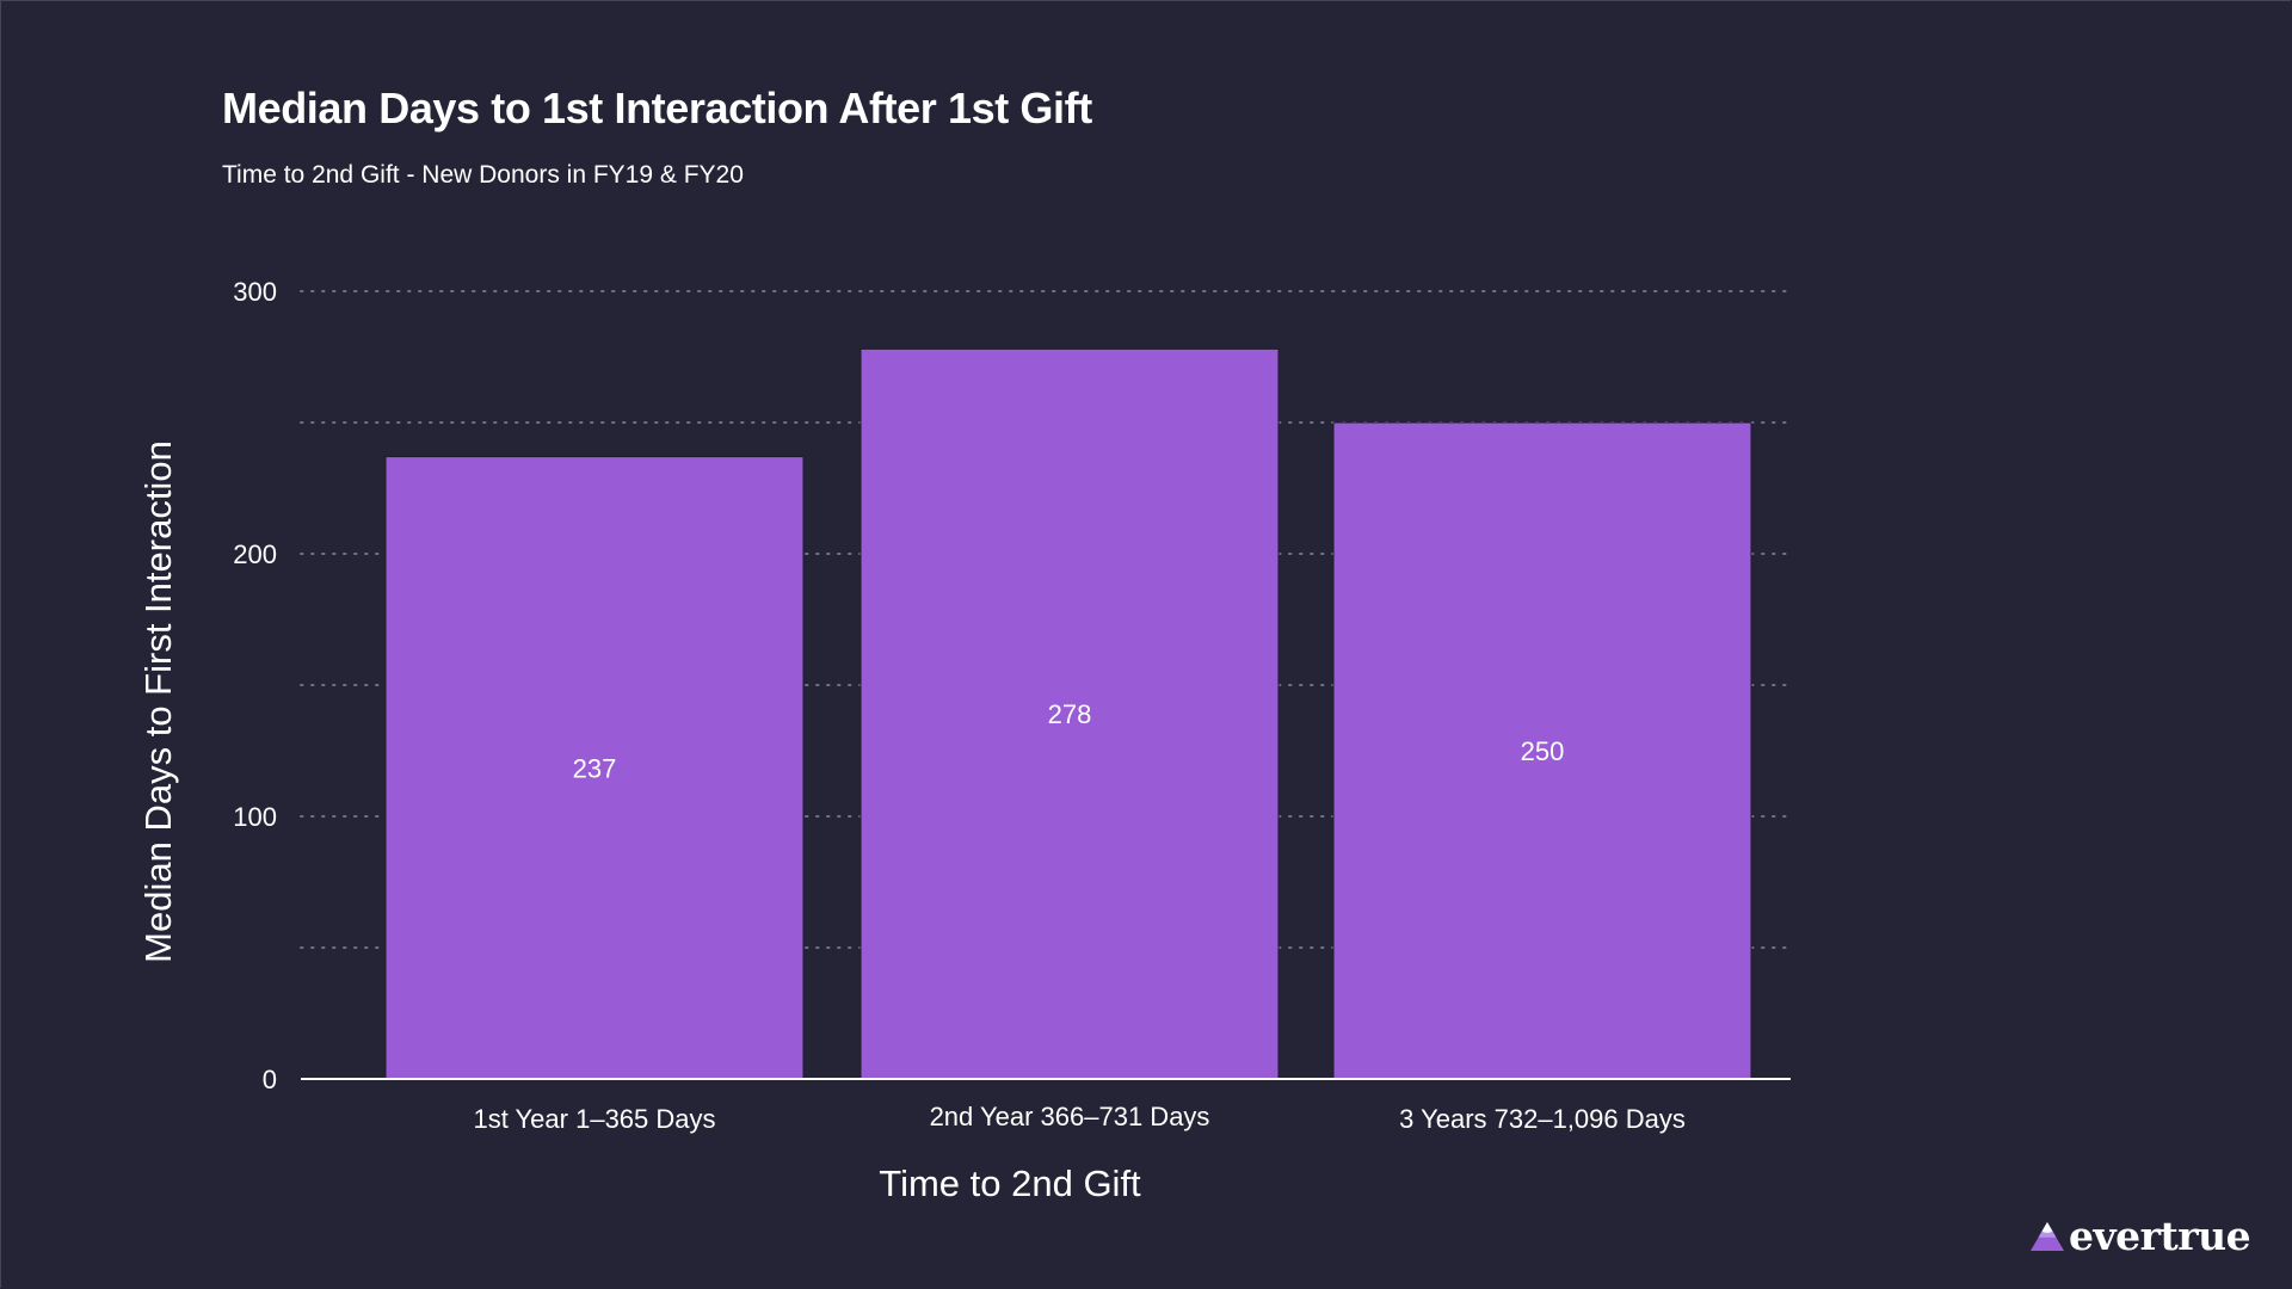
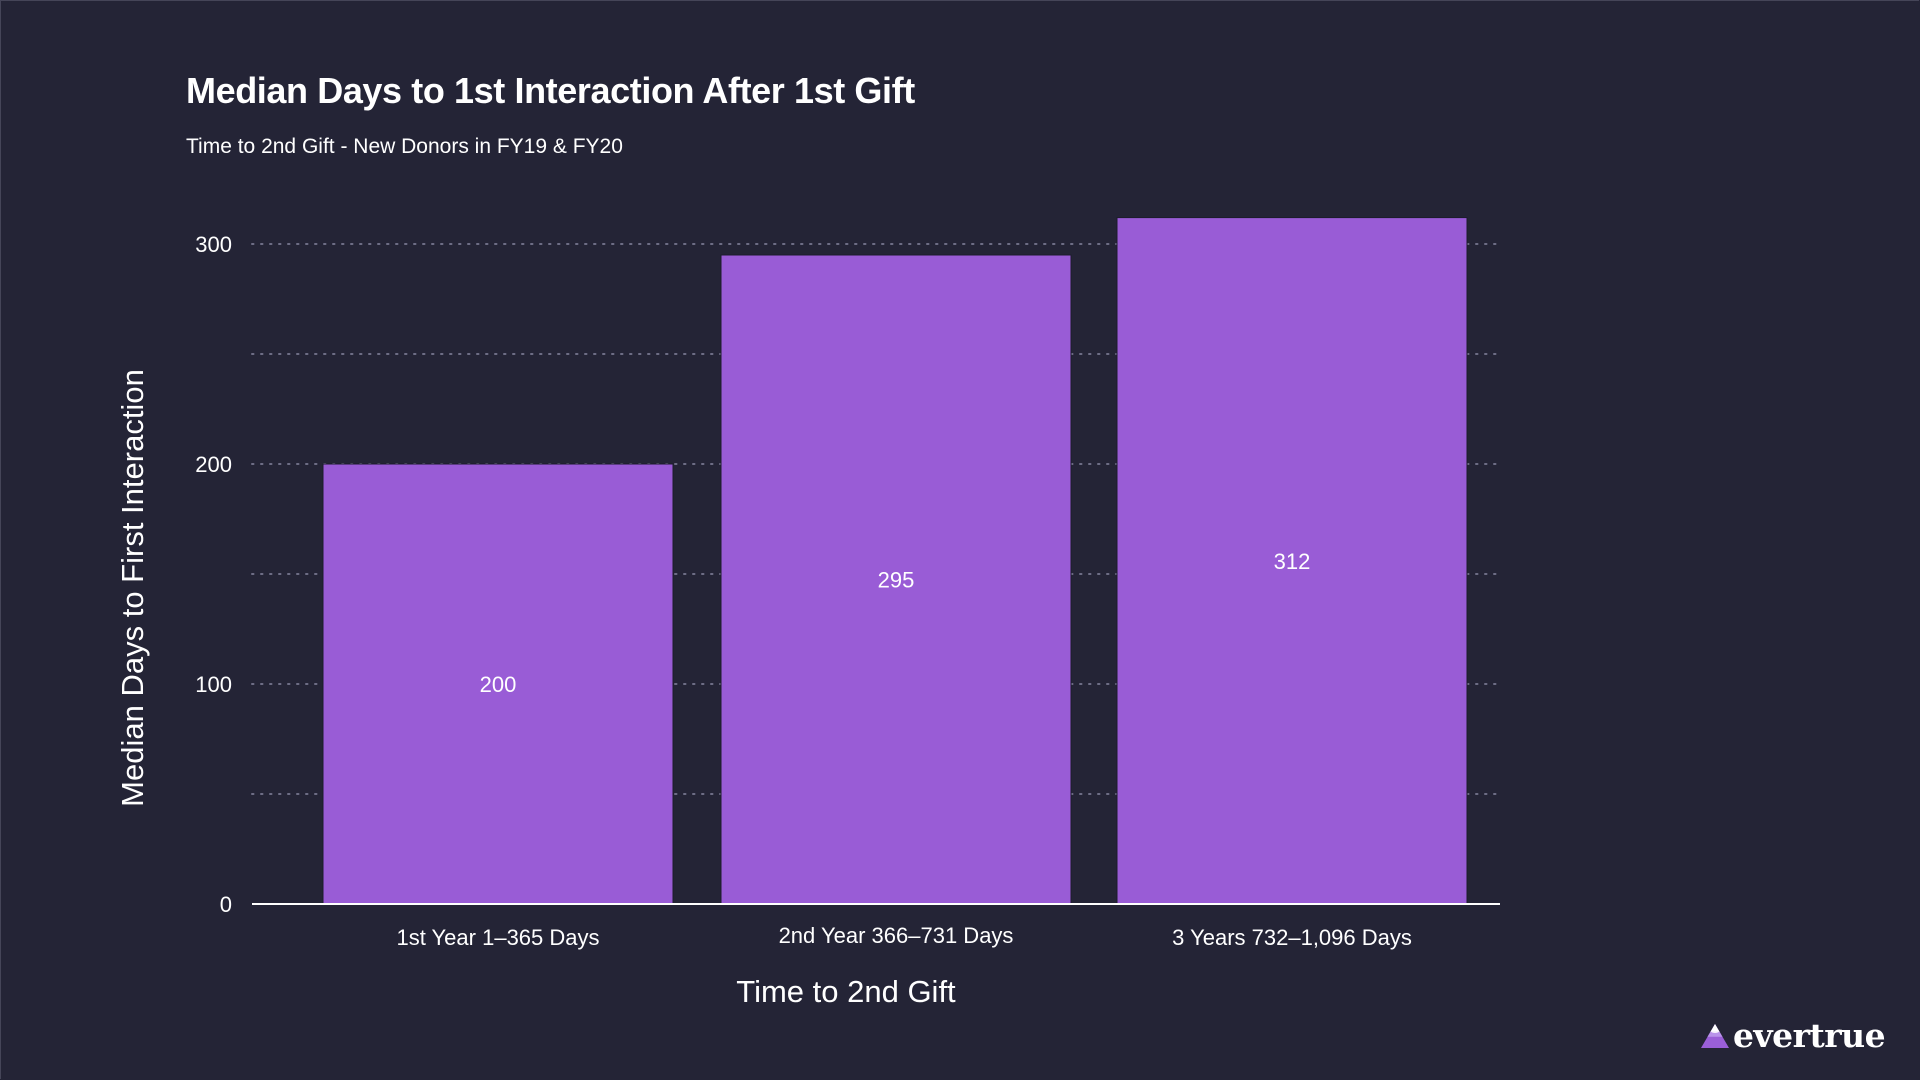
1st Year 1–365 Days: 237 -> 200
2nd Year 366–731 Days: 278 -> 295
3 Years 732–1,096 Days: 250 -> 312
